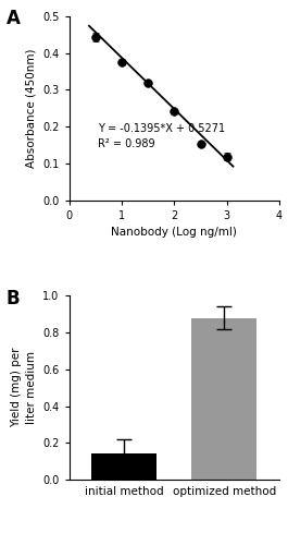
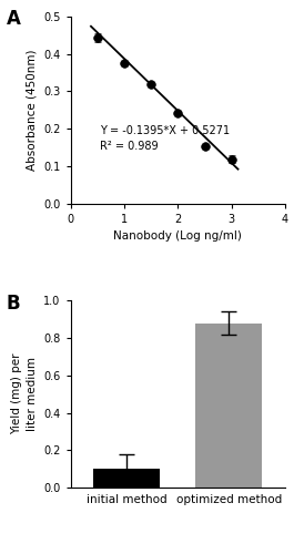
initial method: 0.14 -> 0.10
